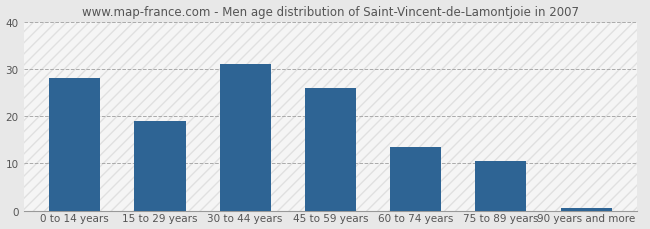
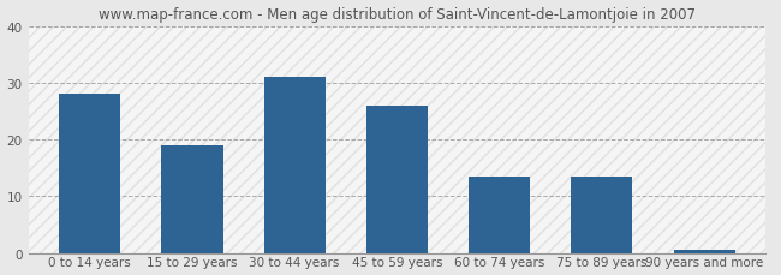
75 to 89 years: 10.5 -> 13.5
